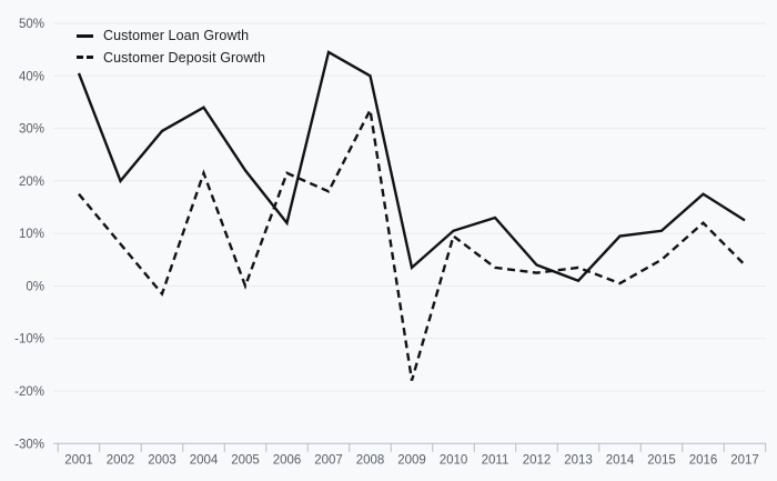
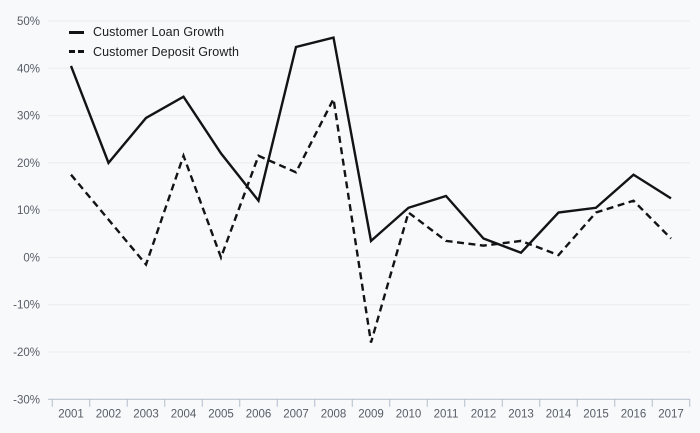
Customer Loan Growth/2008: 40% -> 46%
Customer Deposit Growth/2015: 5% -> 10%
